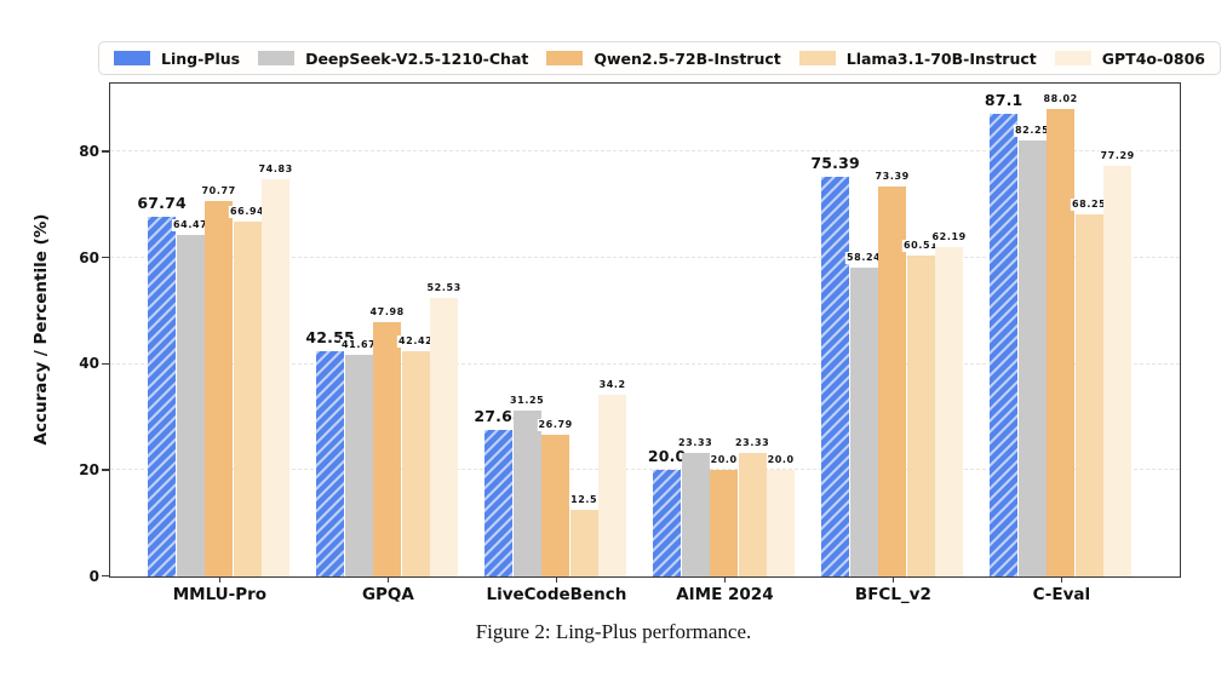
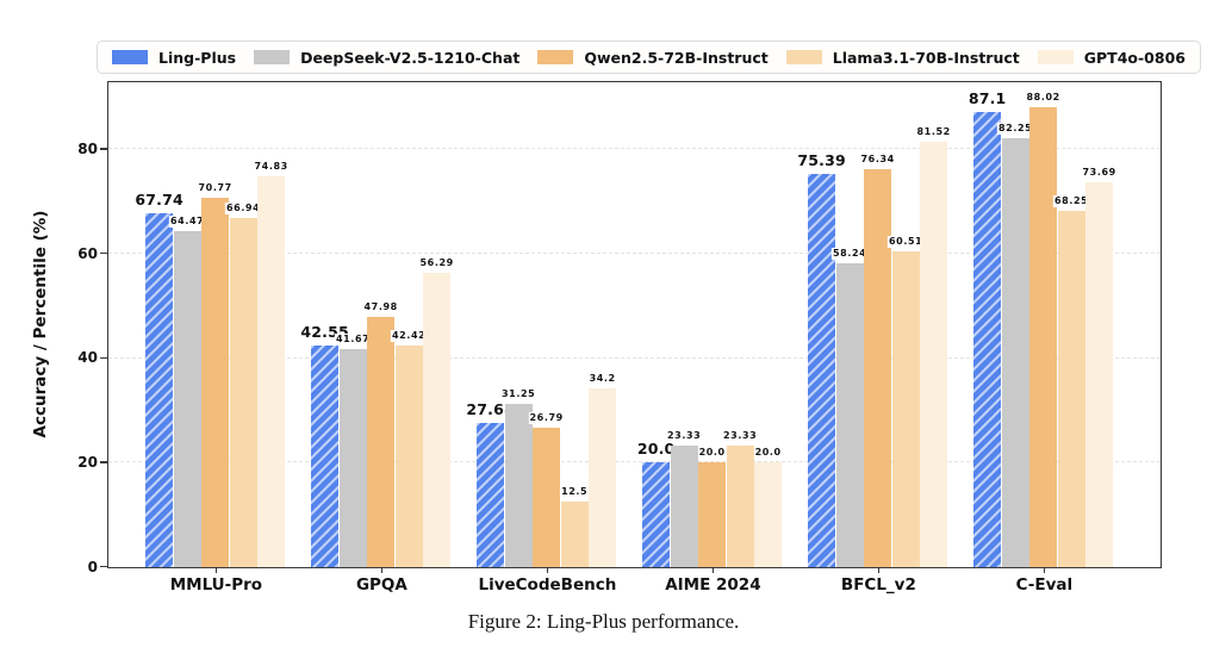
GPT4o-0806/GPQA: 52.53 -> 56.29
Qwen2.5-72B-Instruct/BFCL_v2: 73.39 -> 76.34
GPT4o-0806/BFCL_v2: 62.19 -> 81.52
GPT4o-0806/C-Eval: 77.29 -> 73.69
